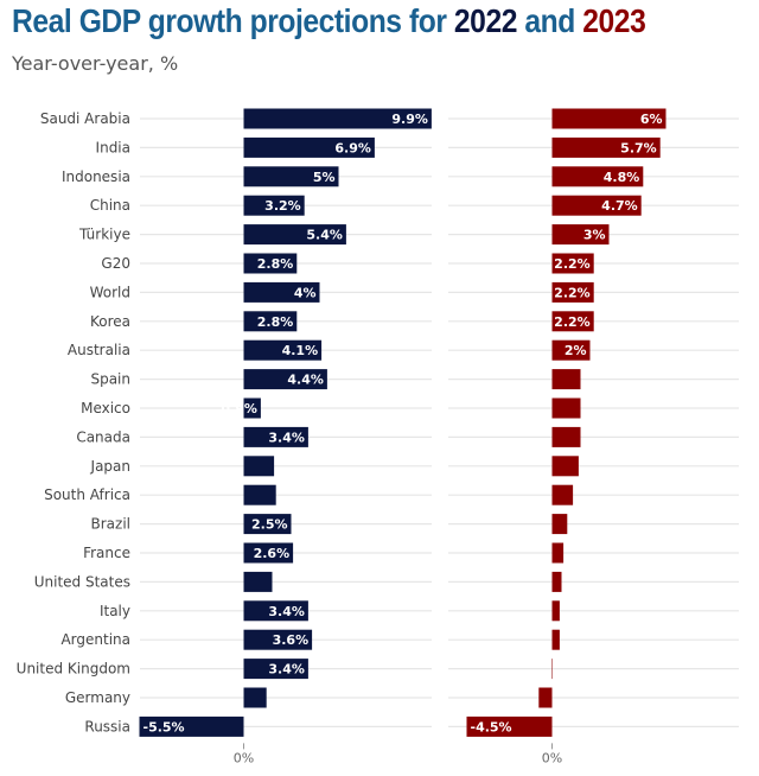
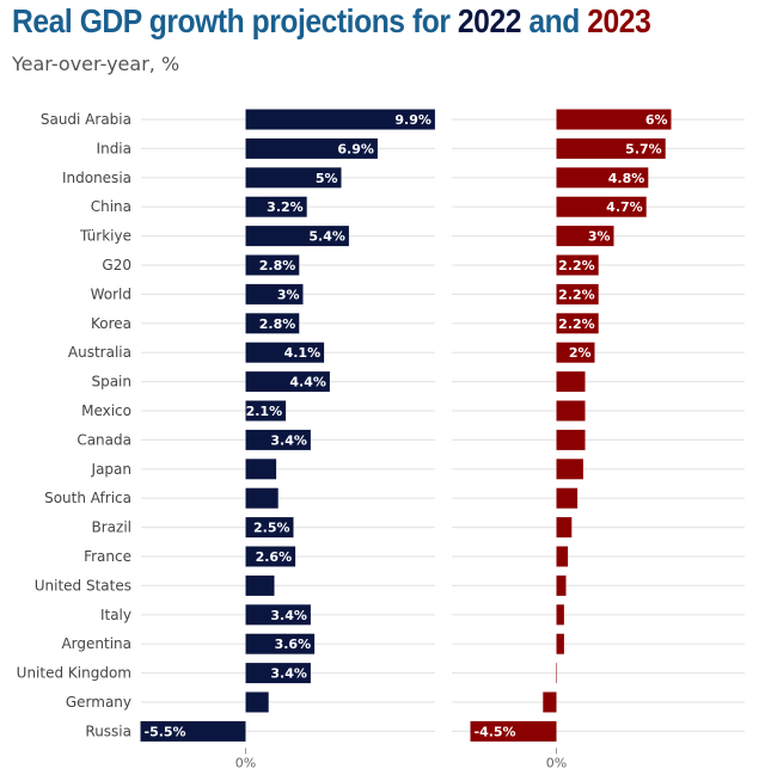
2022/World: 4% -> 3%
2022/Mexico: 0.9% -> 2.1%
